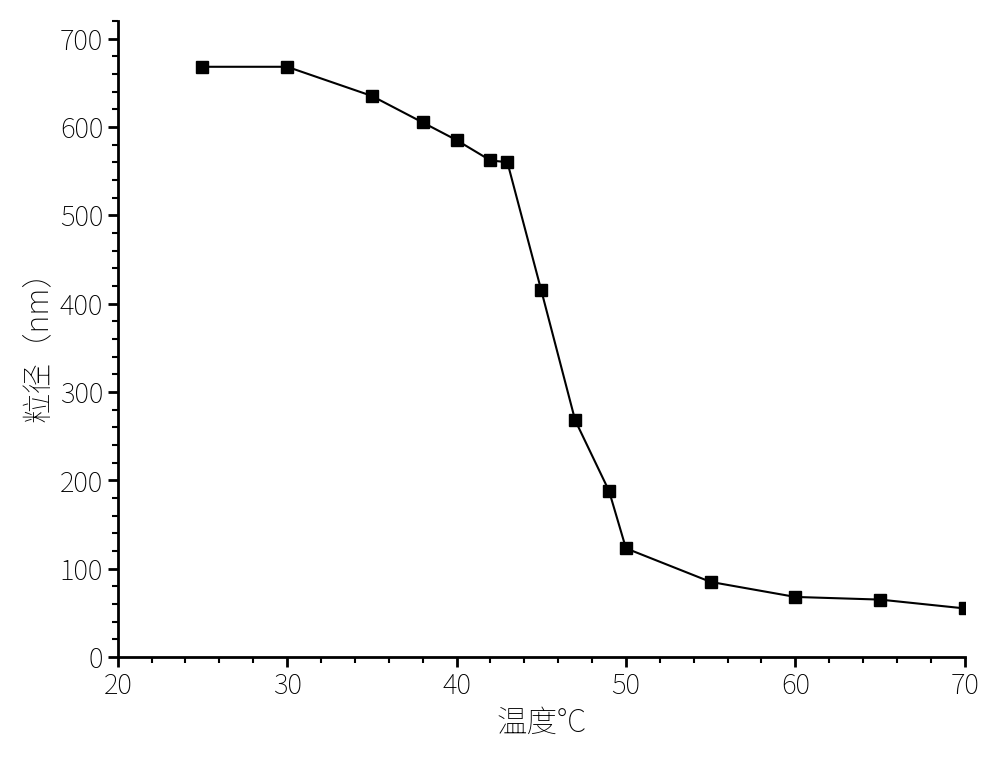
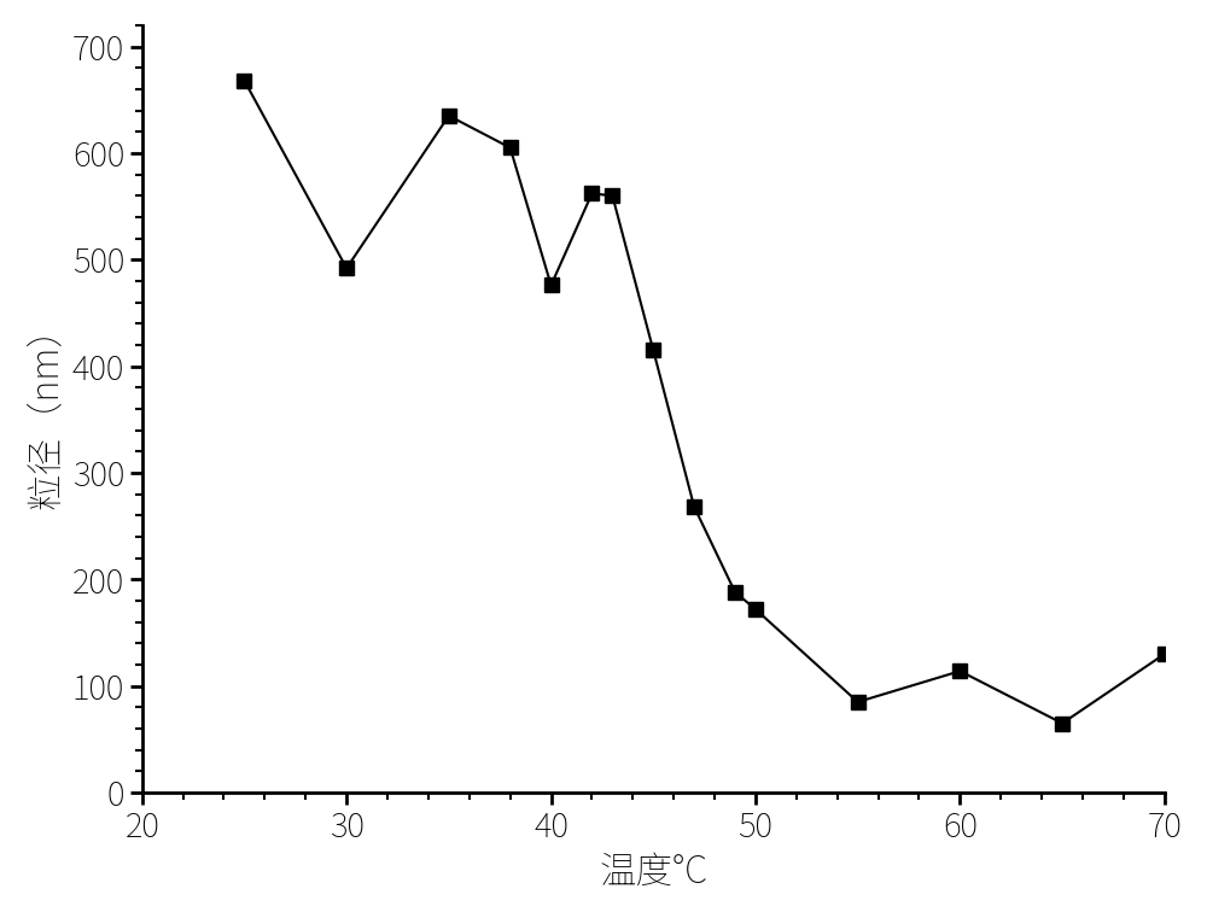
30: 668 -> 492
40: 585 -> 476
50: 123 -> 172
60: 68 -> 114
70: 55 -> 130
